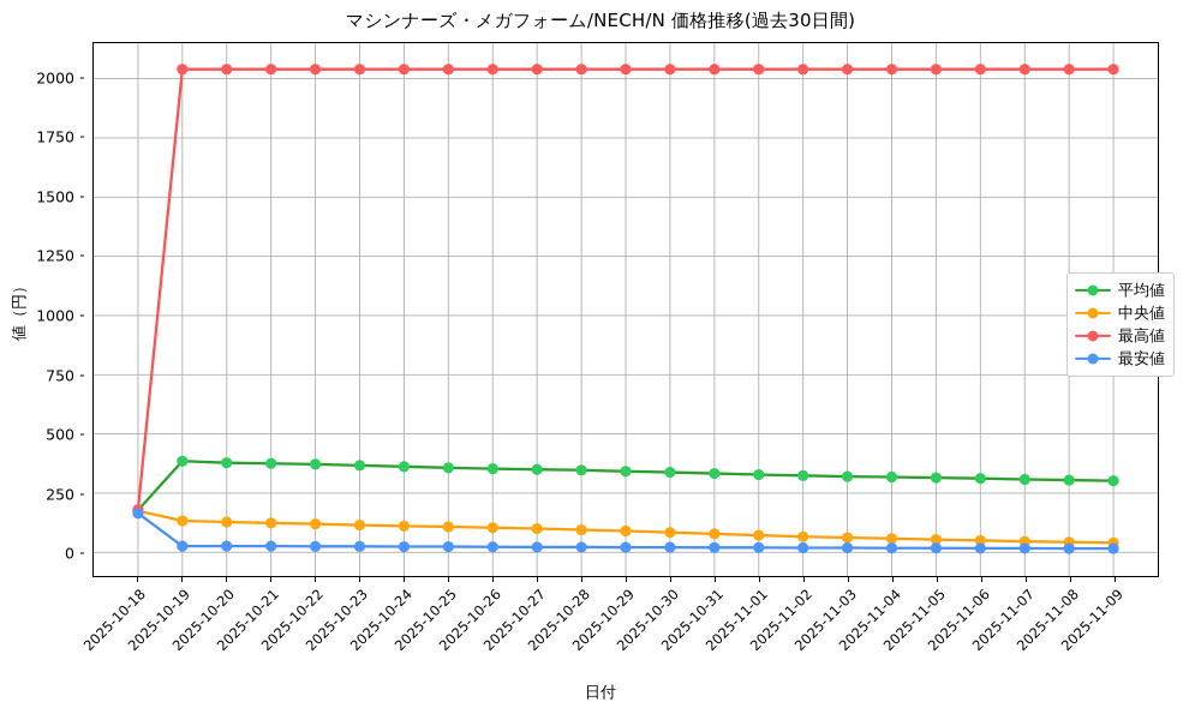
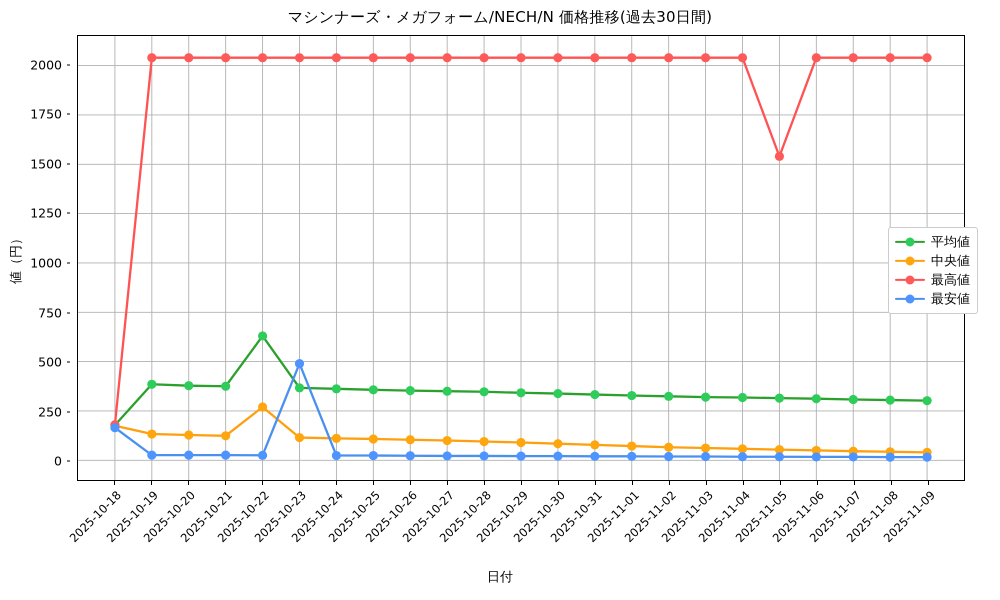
平均値/2025-10-22: 370 -> 630
中央値/2025-10-22: 120 -> 270
最安値/2025-10-23: 20 -> 490
最高値/2025-11-05: 2040 -> 1540
